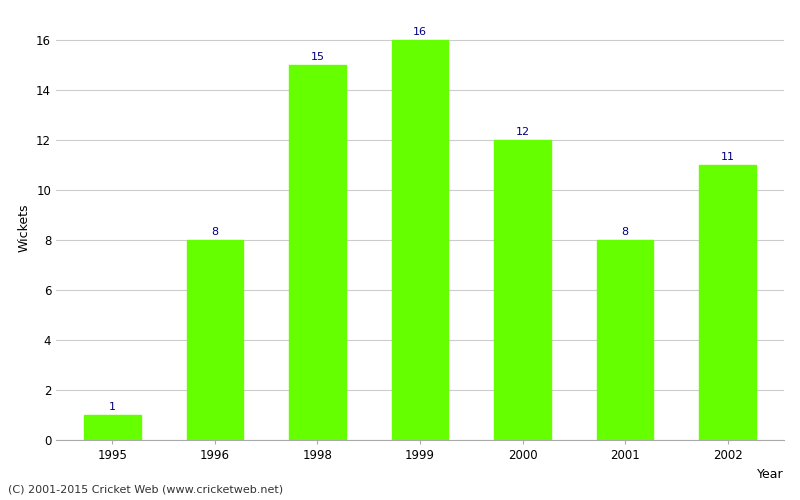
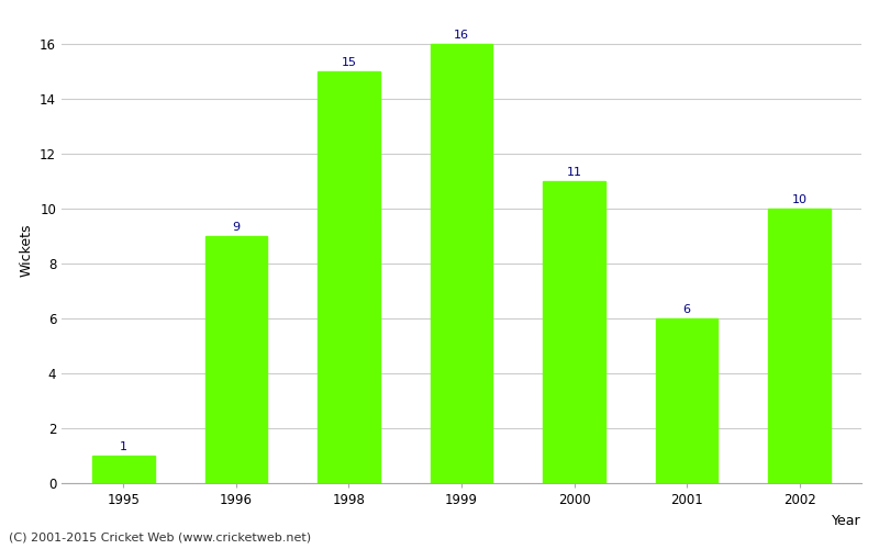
1996: 8 -> 9
2000: 12 -> 11
2001: 8 -> 6
2002: 11 -> 10
